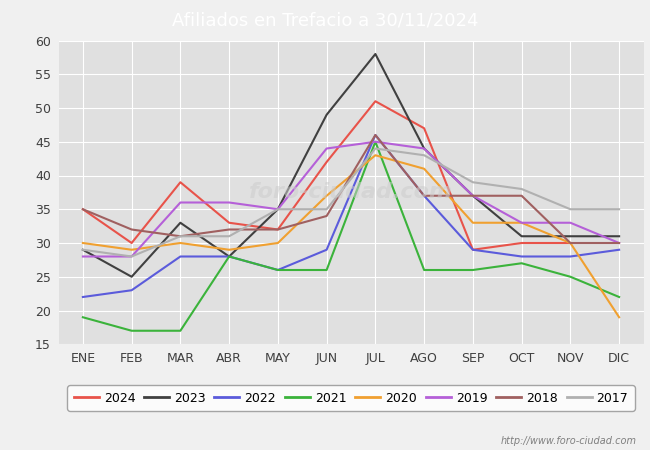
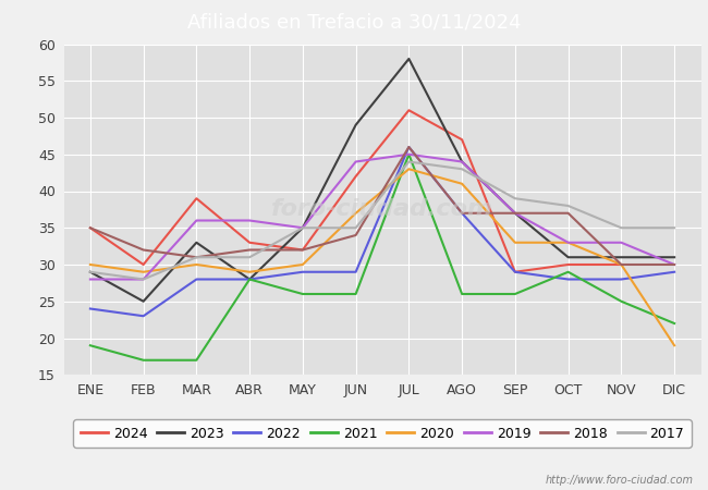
2022/ENE: 22 -> 24
2022/MAY: 26 -> 29
2021/OCT: 27 -> 29
